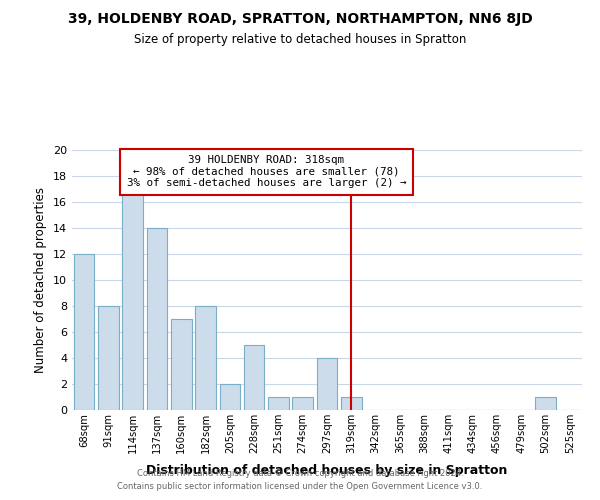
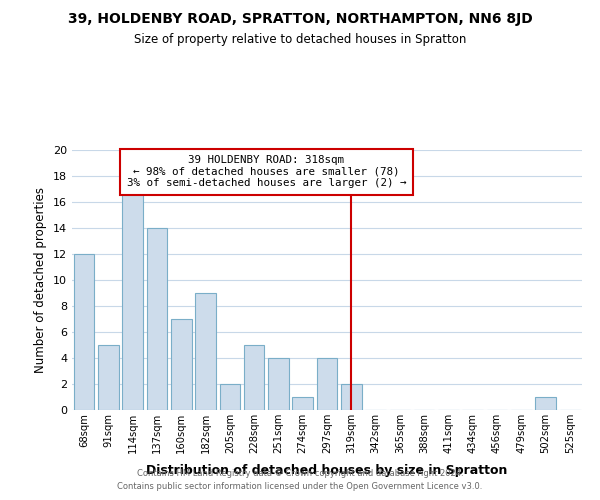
91sqm: 8 -> 5
182sqm: 8 -> 9
251sqm: 1 -> 4
319sqm: 1 -> 2
